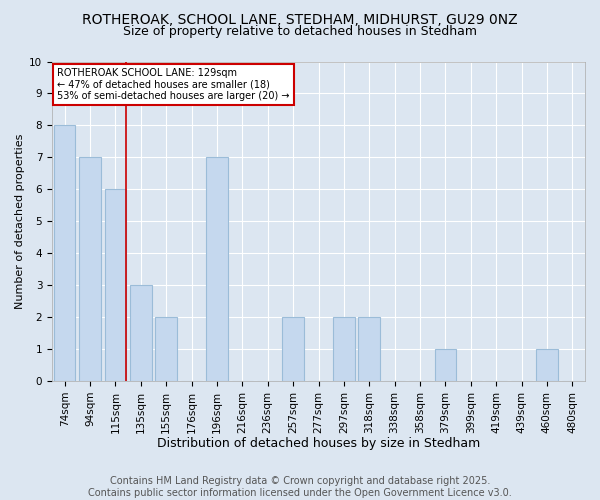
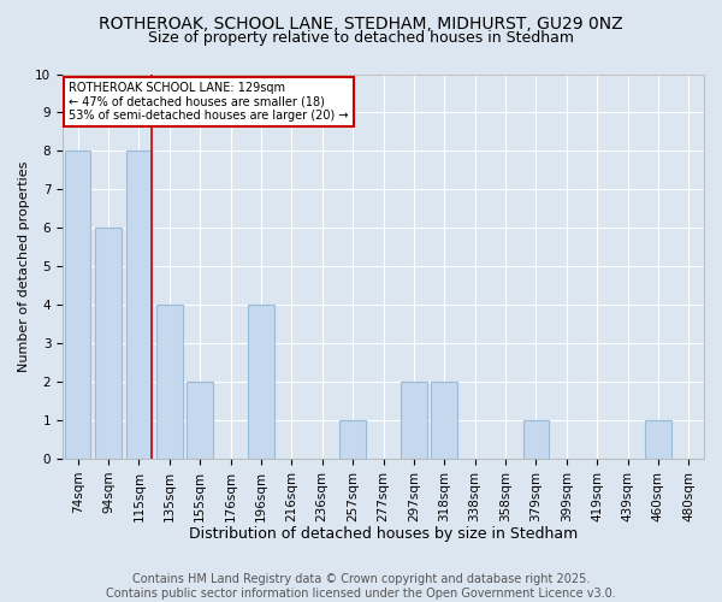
94sqm: 7 -> 6
115sqm: 6 -> 8
135sqm: 3 -> 4
196sqm: 7 -> 4
257sqm: 2 -> 1
